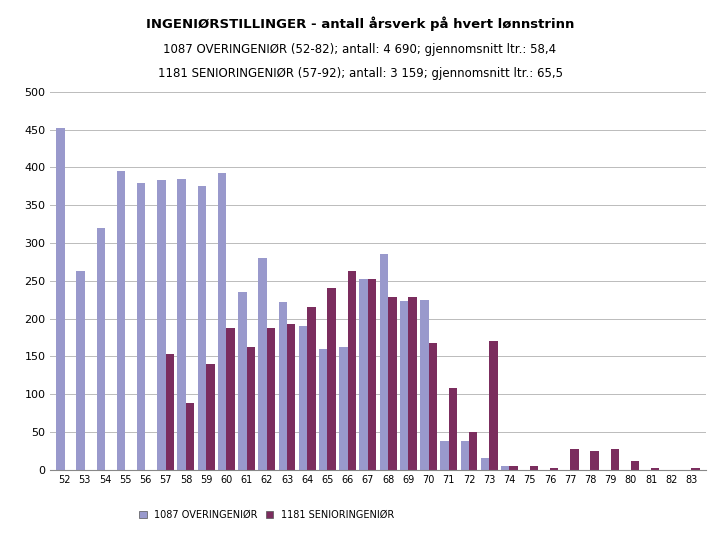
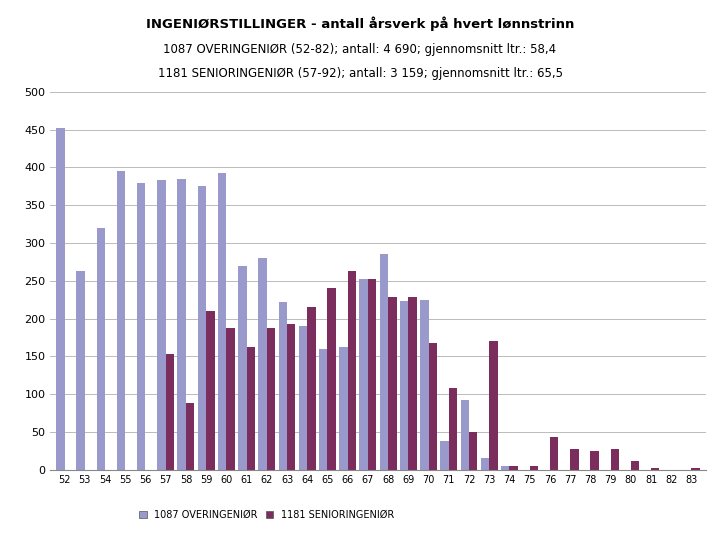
1181 SENIORINGENIØR/59: 140 -> 210
1087 OVERINGENIØR/61: 235 -> 270
1087 OVERINGENIØR/72: 38 -> 92
1181 SENIORINGENIØR/76: 2 -> 44
